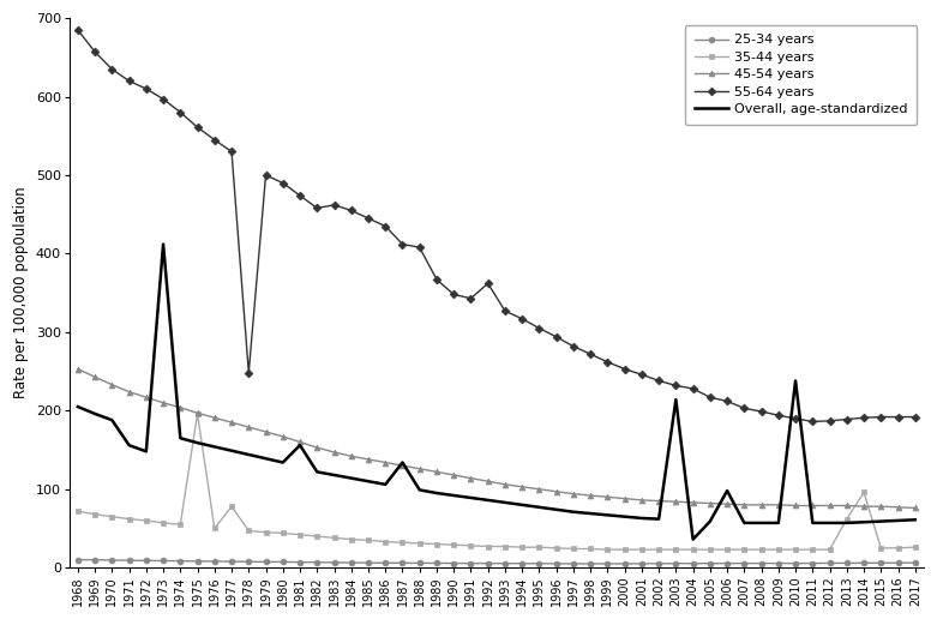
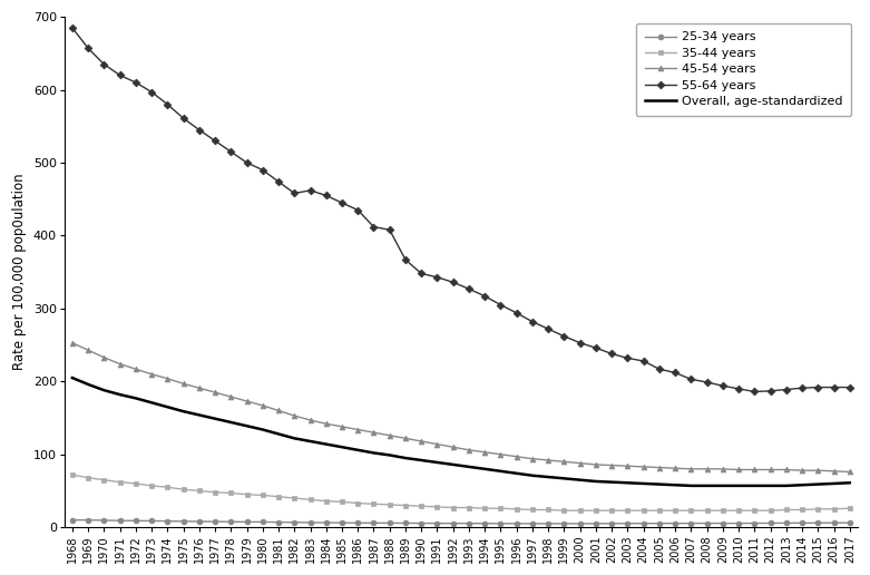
Overall, age-standardized/1971: 156 -> 182
Overall, age-standardized/1972: 148 -> 177
Overall, age-standardized/1973: 412 -> 171
35-44 years/1975: 196 -> 52
35-44 years/1977: 78 -> 48
55-64 years/1978: 248 -> 515
Overall, age-standardized/1981: 156 -> 128
Overall, age-standardized/1987: 134 -> 102
55-64 years/1992: 362 -> 336
Overall, age-standardized/2003: 214 -> 61
Overall, age-standardized/2004: 36 -> 60
Overall, age-standardized/2006: 98 -> 58
Overall, age-standardized/2010: 238 -> 57
35-44 years/2013: 62 -> 24
35-44 years/2014: 96 -> 24
